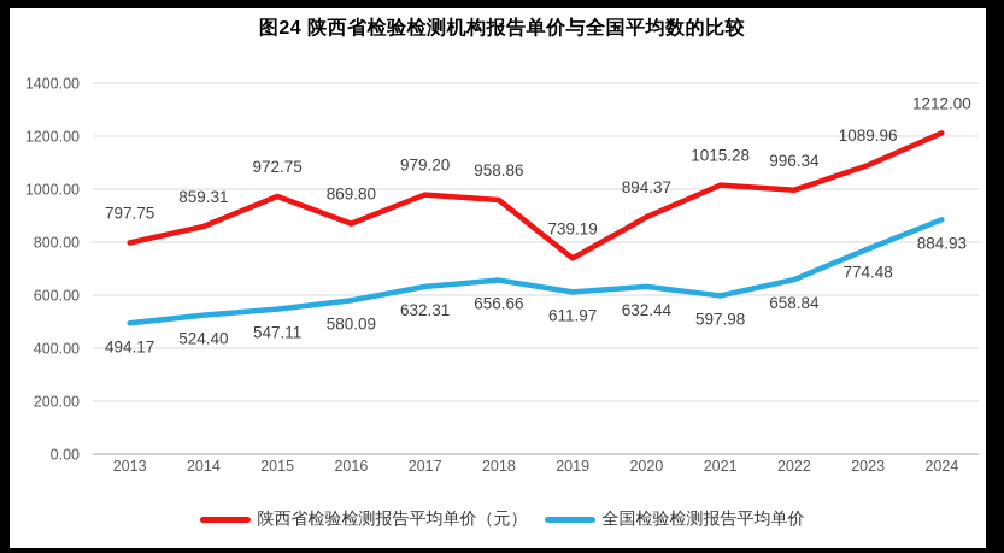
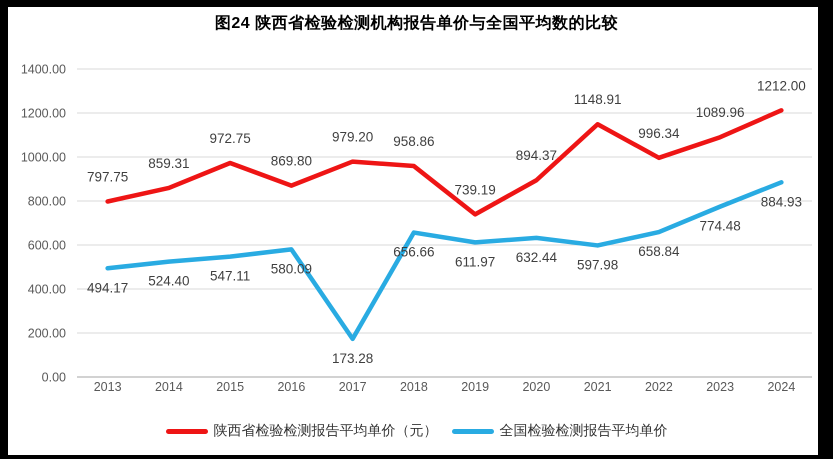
全国检验检测报告平均单价/2017: 632.31 -> 173.28
陕西省检验检测报告平均单价（元）/2021: 1015.28 -> 1148.91
